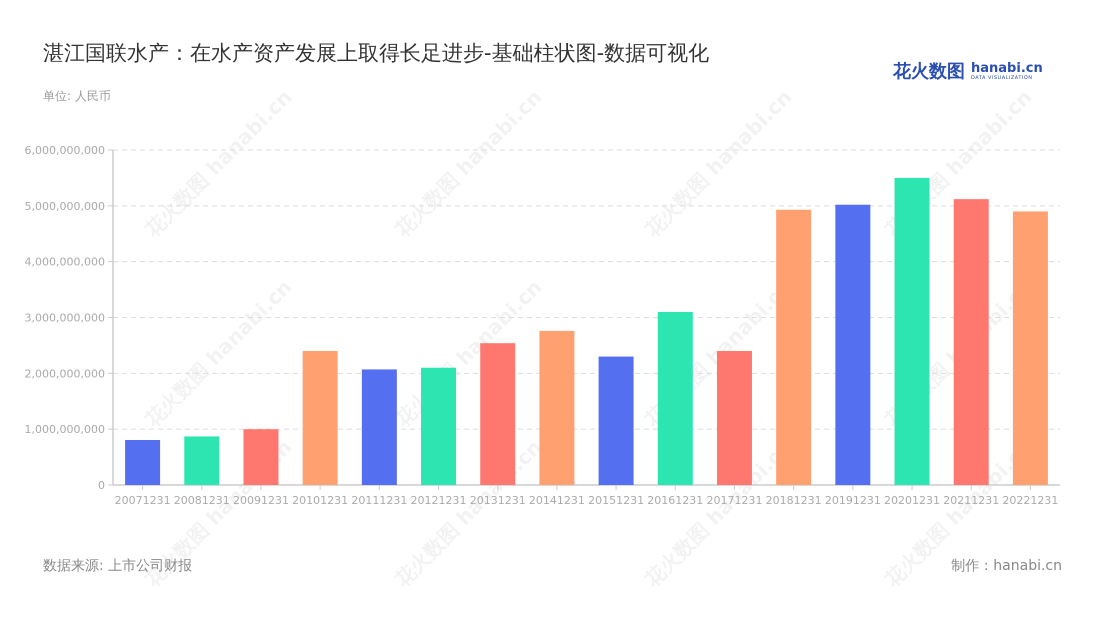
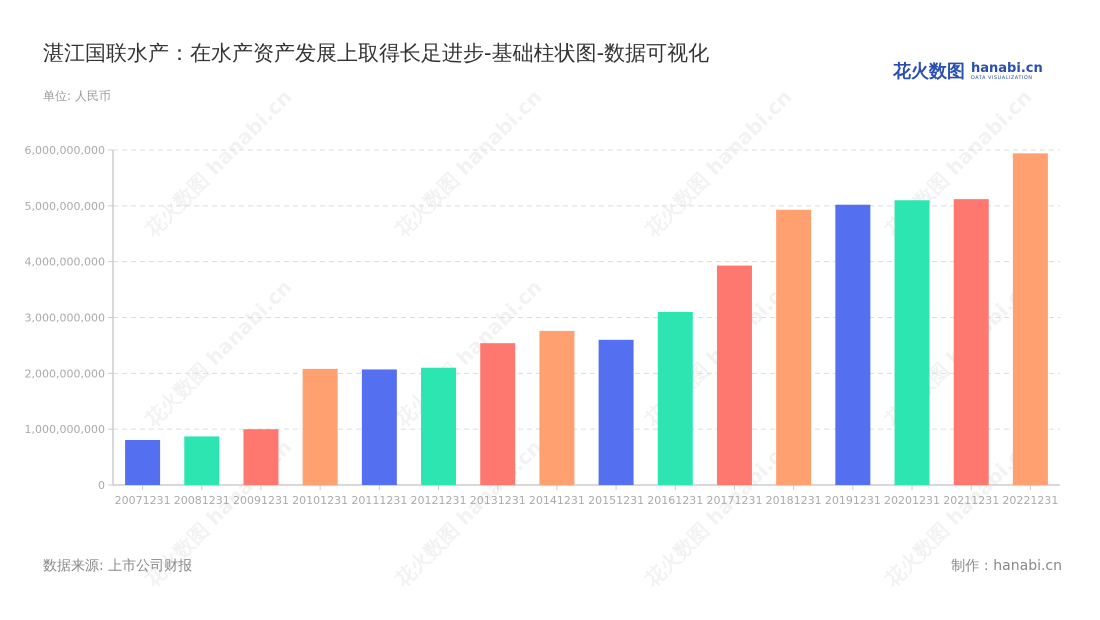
20101231: 2400000000 -> 2100000000
20151231: 2300000000 -> 2600000000
20171231: 2400000000 -> 3900000000
20201231: 5500000000 -> 5100000000
20221231: 4900000000 -> 5900000000
